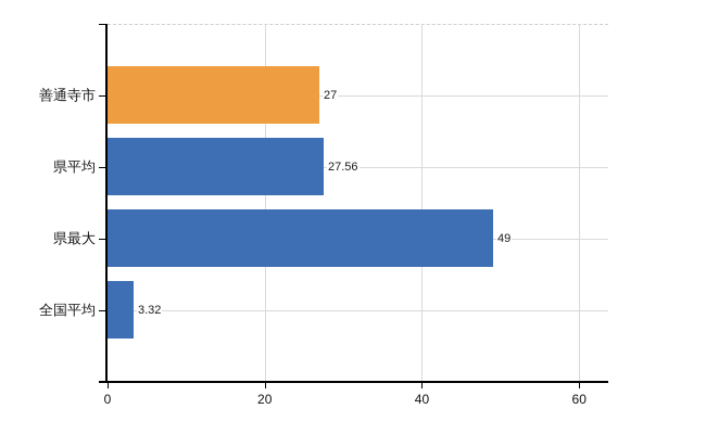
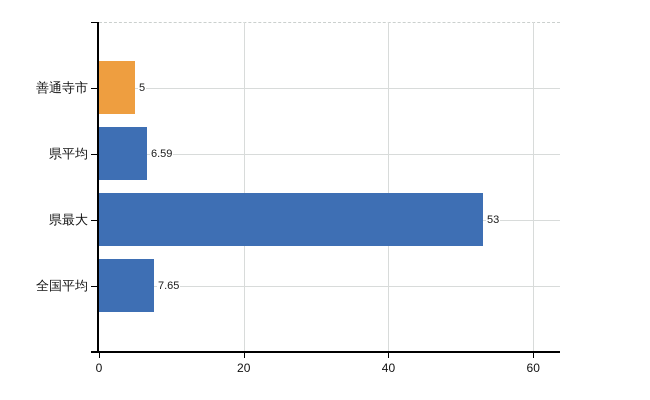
善通寺市: 27 -> 5
県平均: 27.56 -> 6.59
県最大: 49 -> 53
全国平均: 3.32 -> 7.65
